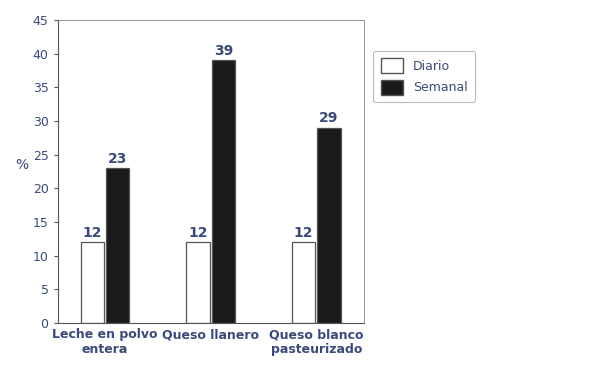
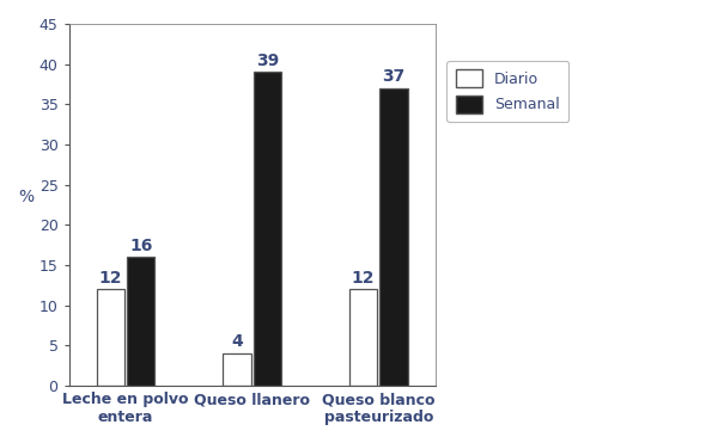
Semanal/Leche en polvo entera: 23 -> 16
Diario/Queso llanero: 12 -> 4
Semanal/Queso blanco pasteurizado: 29 -> 37
